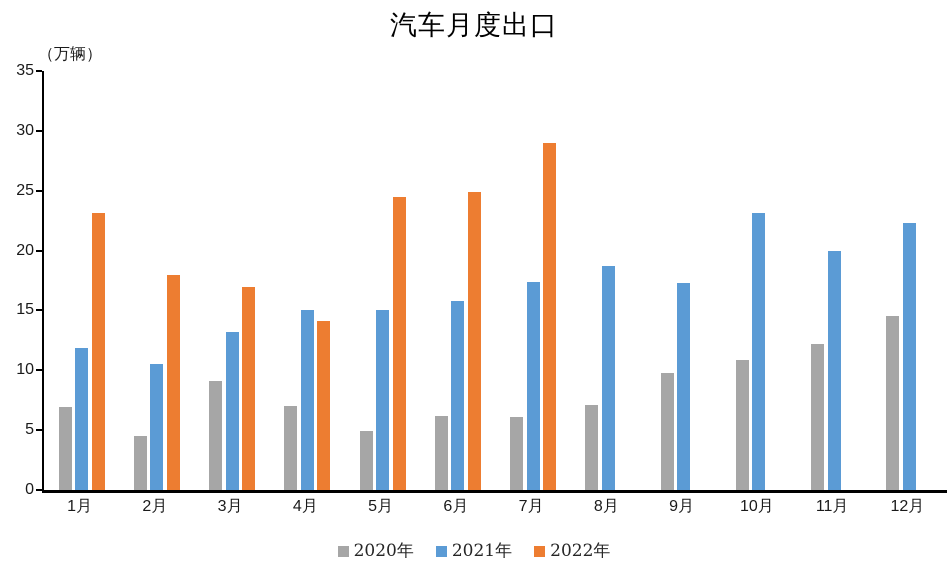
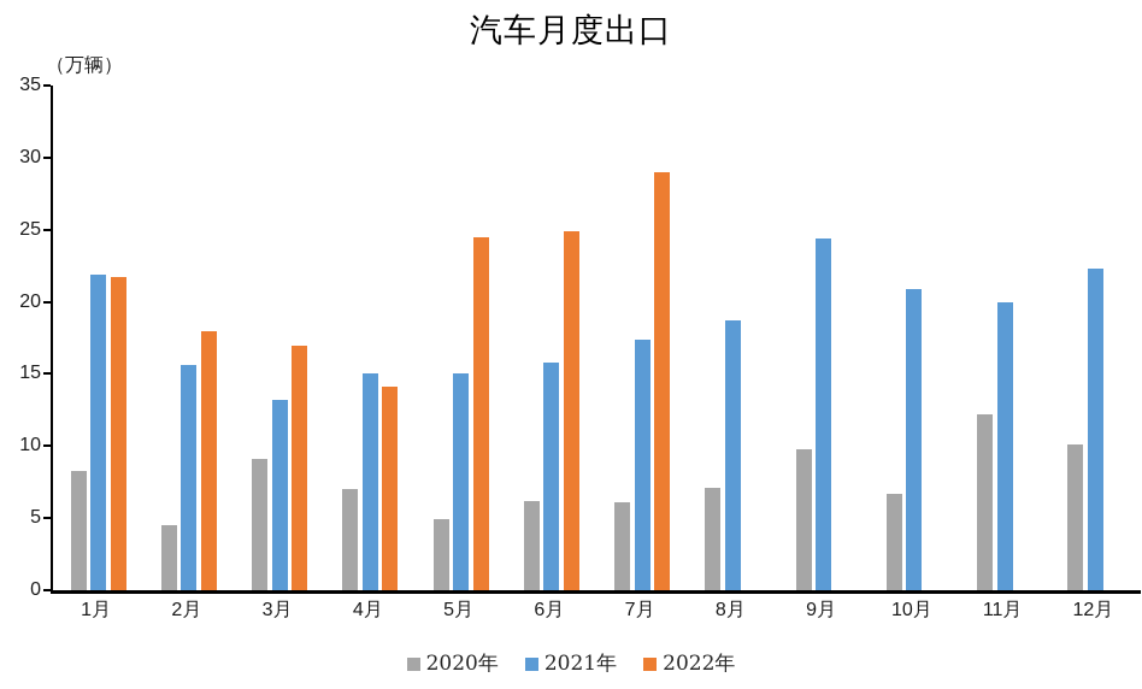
2020年/1月: 6.9 -> 8.3
2021年/1月: 11.9 -> 21.9
2022年/1月: 23.1 -> 21.7
2021年/2月: 10.5 -> 15.6
2021年/9月: 17.3 -> 24.4
2020年/10月: 10.9 -> 6.7
2021年/10月: 23.1 -> 20.9
2020年/12月: 14.5 -> 10.1
